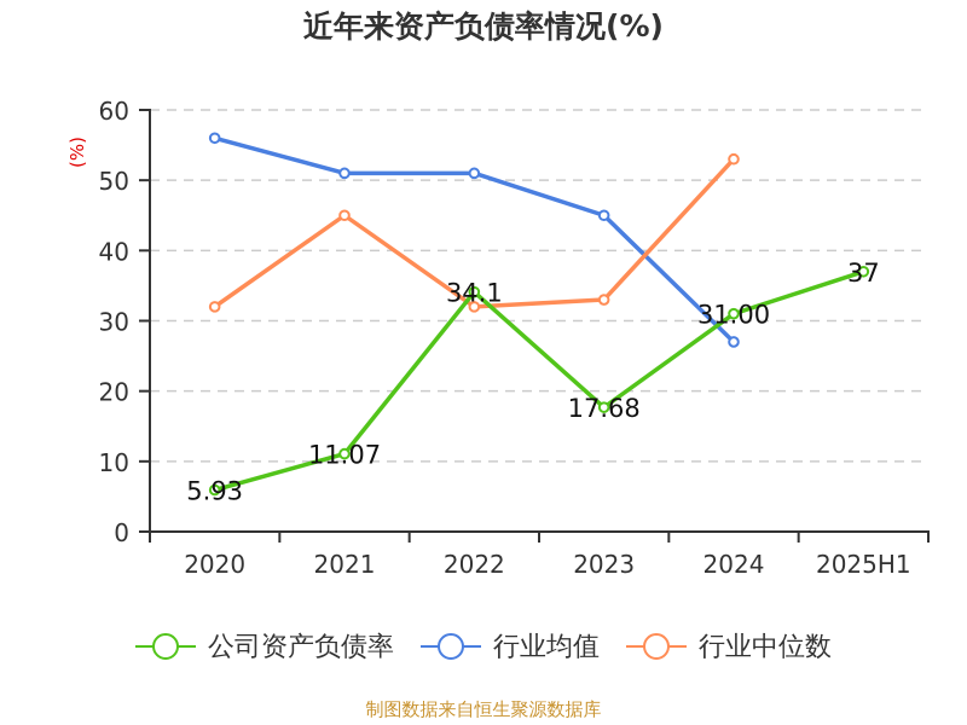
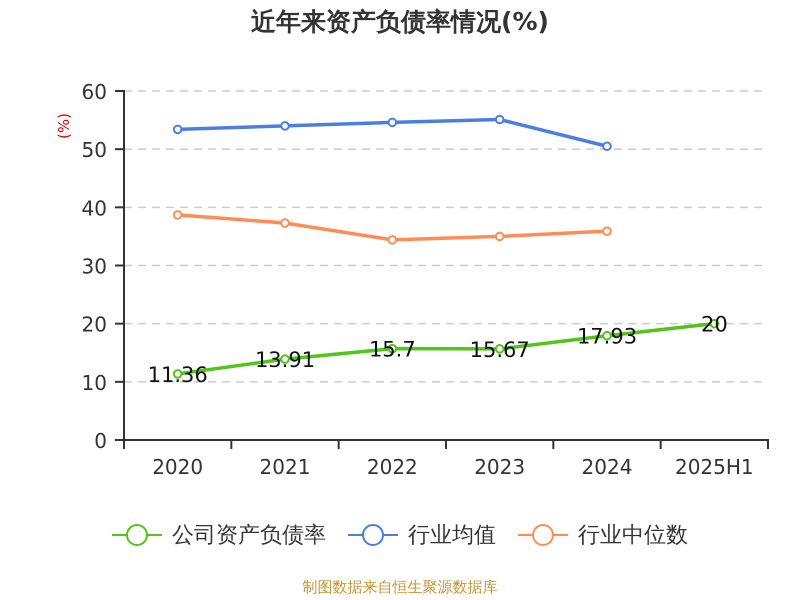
公司资产负债率/2020: 5.93 -> 11.36
行业均值/2020: 56 -> 53
行业中位数/2020: 32 -> 39
公司资产负债率/2021: 11.07 -> 13.91
行业均值/2021: 51 -> 54
行业中位数/2021: 45 -> 37
公司资产负债率/2022: 34.1 -> 15.7
行业均值/2022: 51 -> 55
行业中位数/2022: 32 -> 34
公司资产负债率/2023: 17.68 -> 15.67
行业均值/2023: 45 -> 55
行业中位数/2023: 33 -> 35
公司资产负债率/2024: 31.00 -> 17.93
行业均值/2024: 27 -> 50
行业中位数/2024: 53 -> 36
公司资产负债率/2025H1: 37 -> 20
